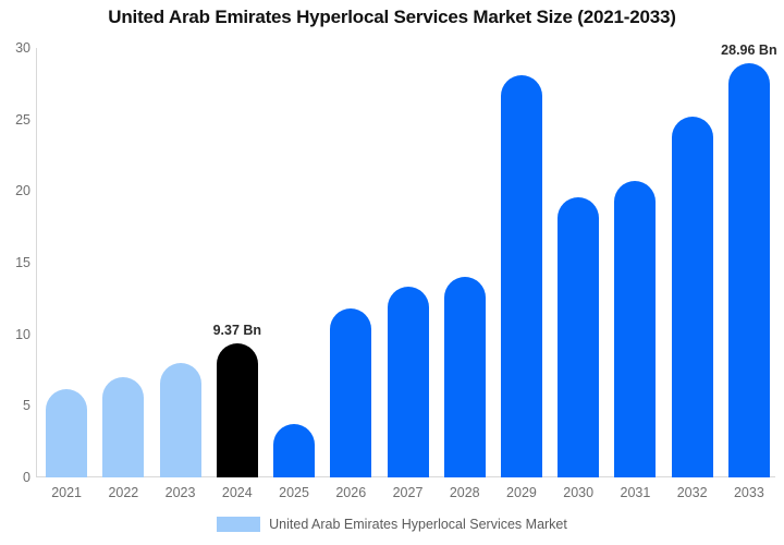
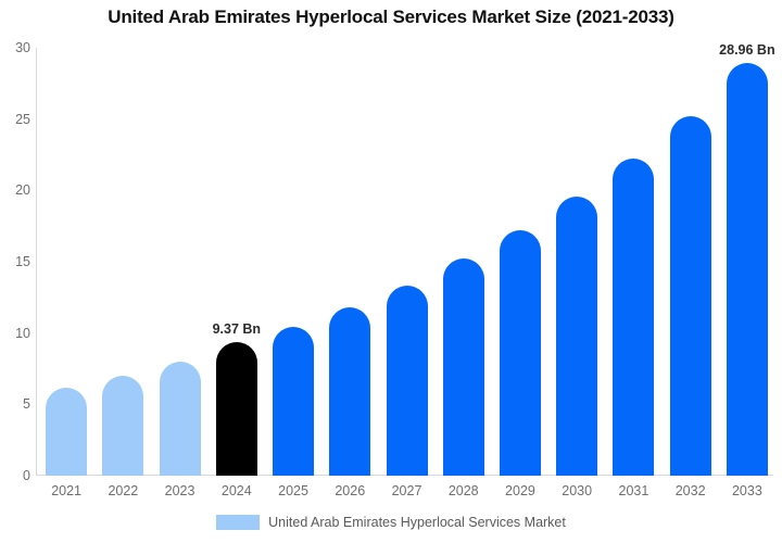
2025: 3.7 -> 10.4
2028: 14.0 -> 15.2
2029: 28.1 -> 17.2
2031: 20.7 -> 22.2
